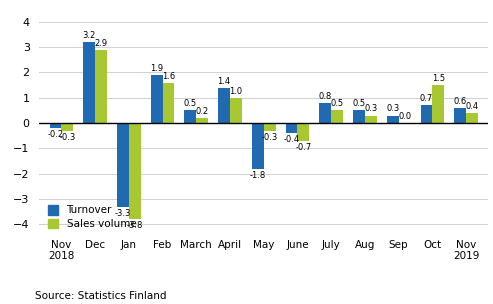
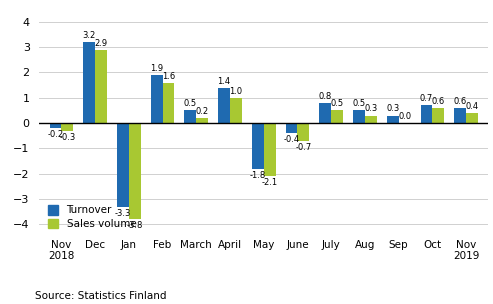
Sales volume/May: -0.3 -> -2.1
Sales volume/Oct: 1.5 -> 0.6
